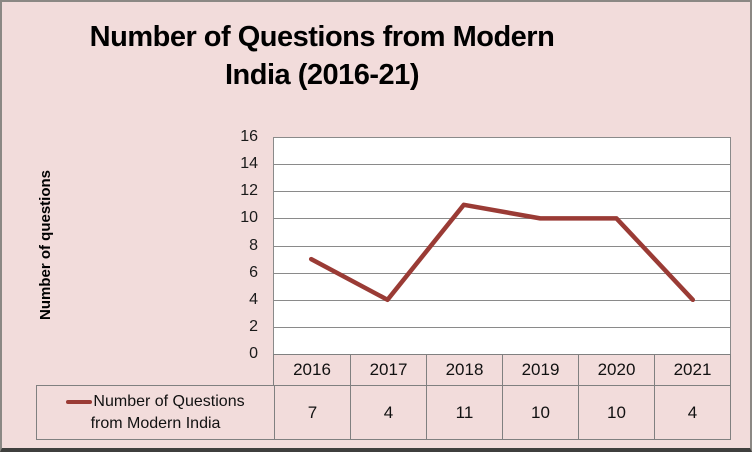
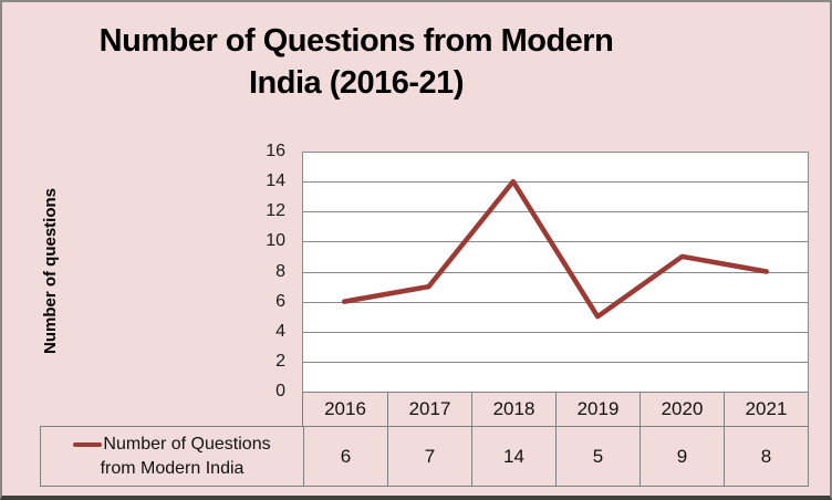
2016: 7 -> 6
2017: 4 -> 7
2018: 11 -> 14
2019: 10 -> 5
2020: 10 -> 9
2021: 4 -> 8
